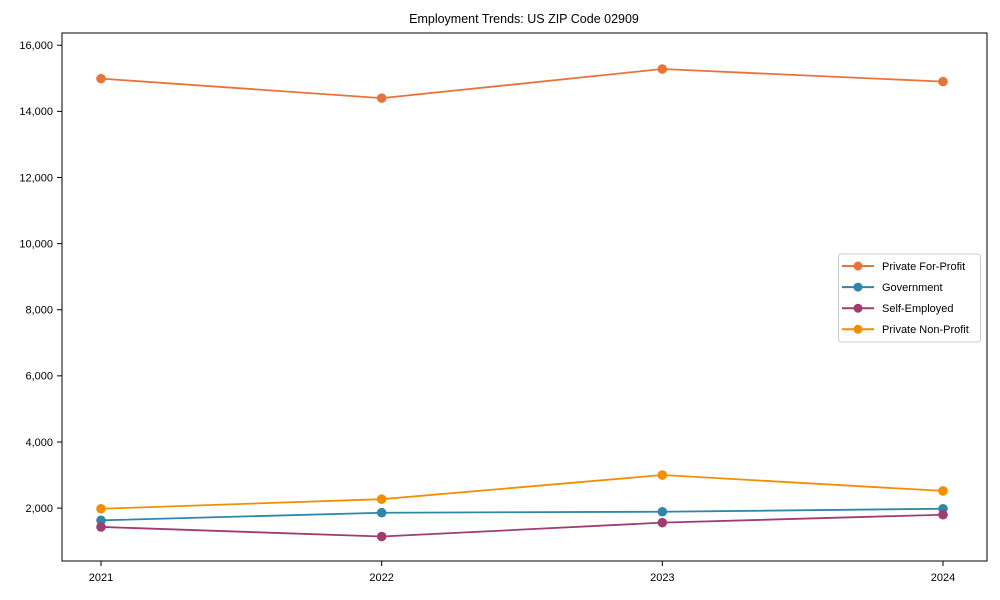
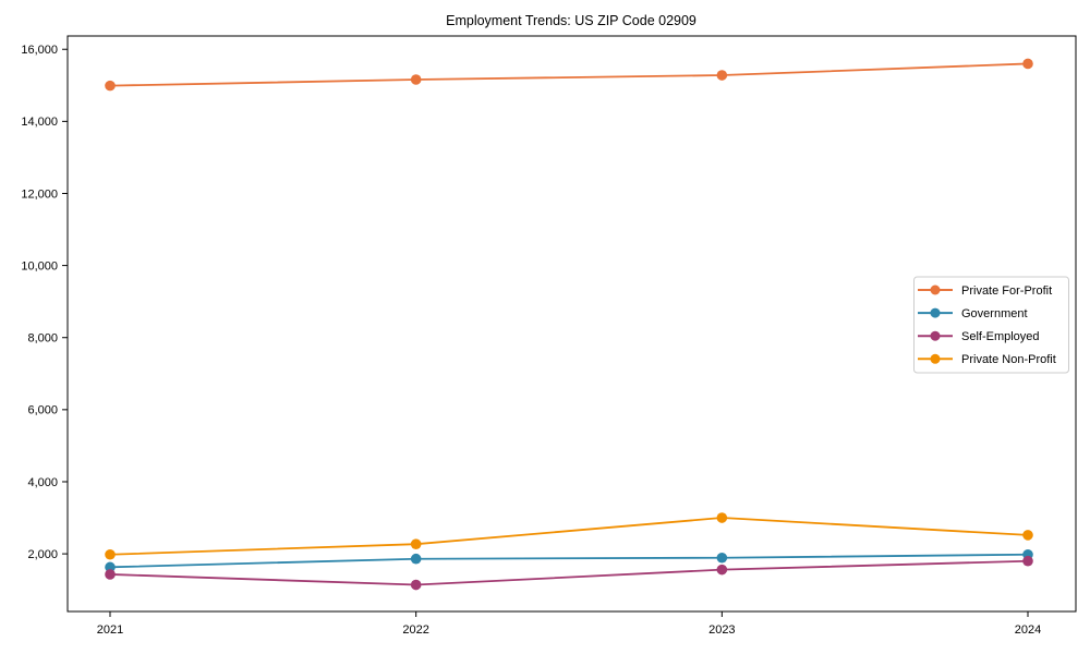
Private For-Profit/2022: 14400 -> 15200
Private For-Profit/2024: 14900 -> 15600
